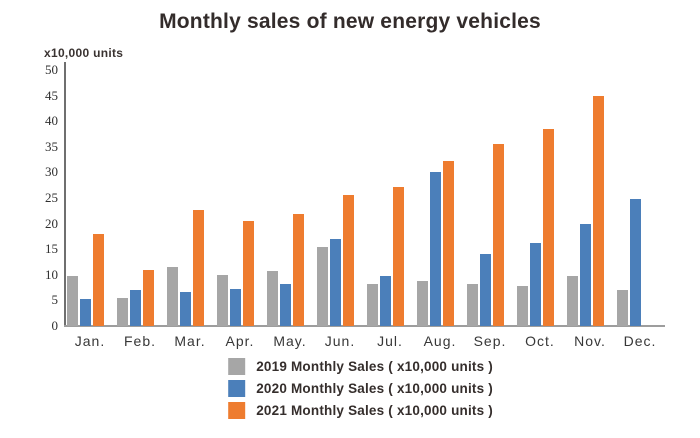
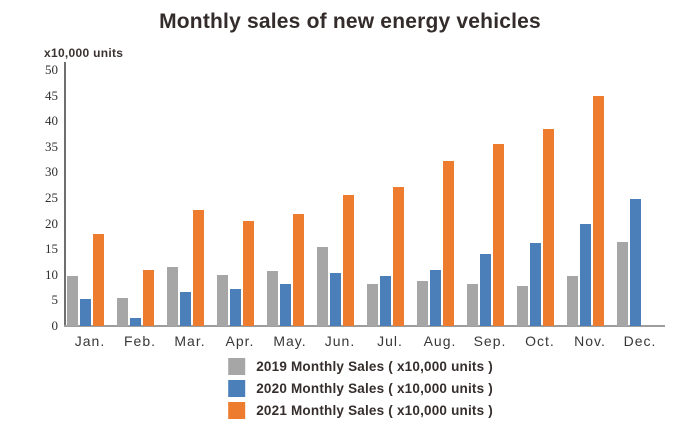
2020 Monthly Sales ( x10,000 units )/Feb.: 7 -> 2
2020 Monthly Sales ( x10,000 units )/Jun.: 17 -> 10
2020 Monthly Sales ( x10,000 units )/Aug.: 30 -> 11
2019 Monthly Sales ( x10,000 units )/Dec.: 7 -> 16
